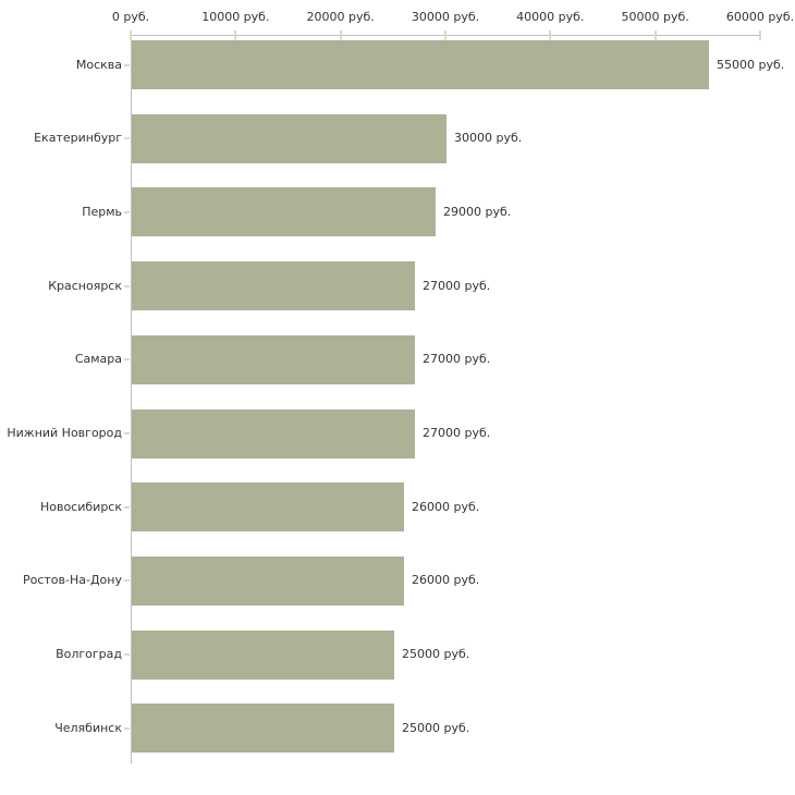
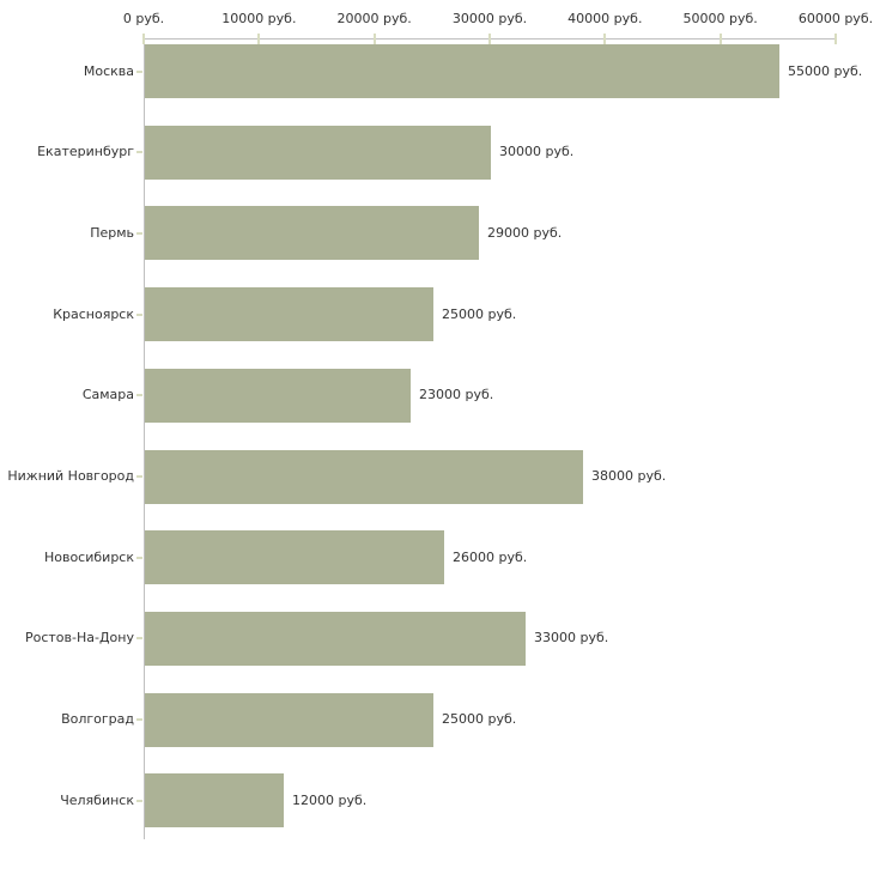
Красноярск: 27000 -> 25000
Самара: 27000 -> 23000
Нижний Новгород: 27000 -> 38000
Ростов-На-Дону: 26000 -> 33000
Челябинск: 25000 -> 12000
